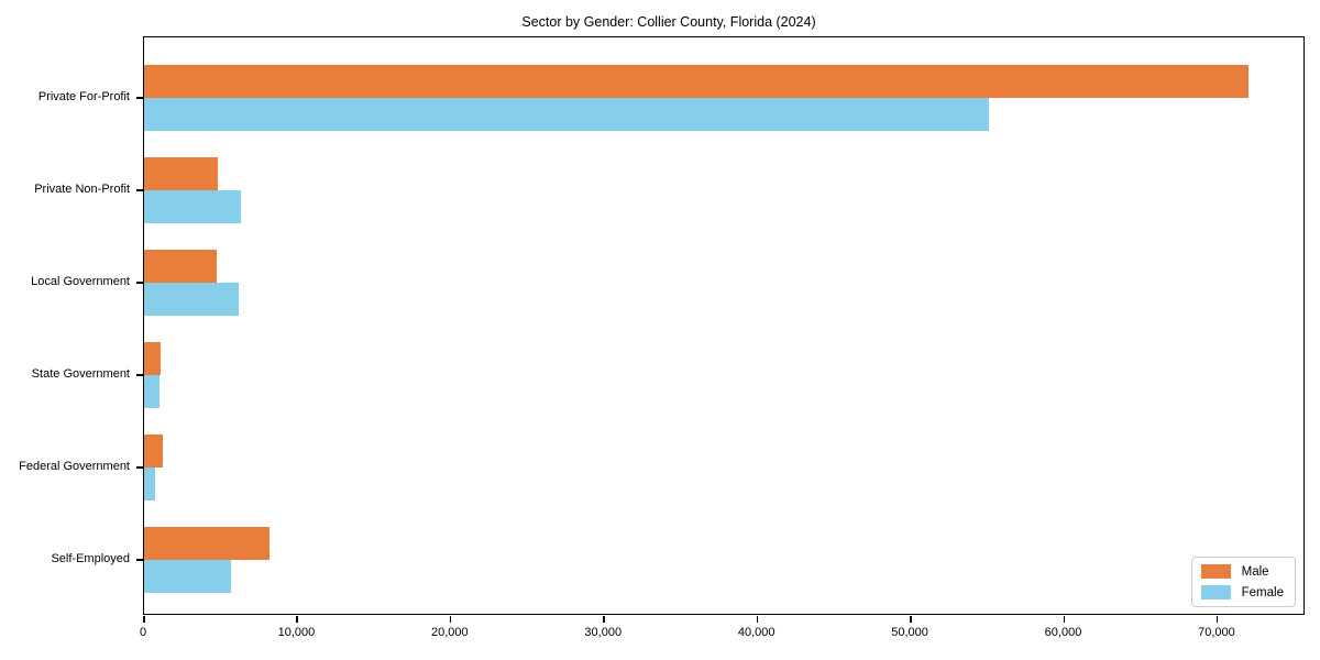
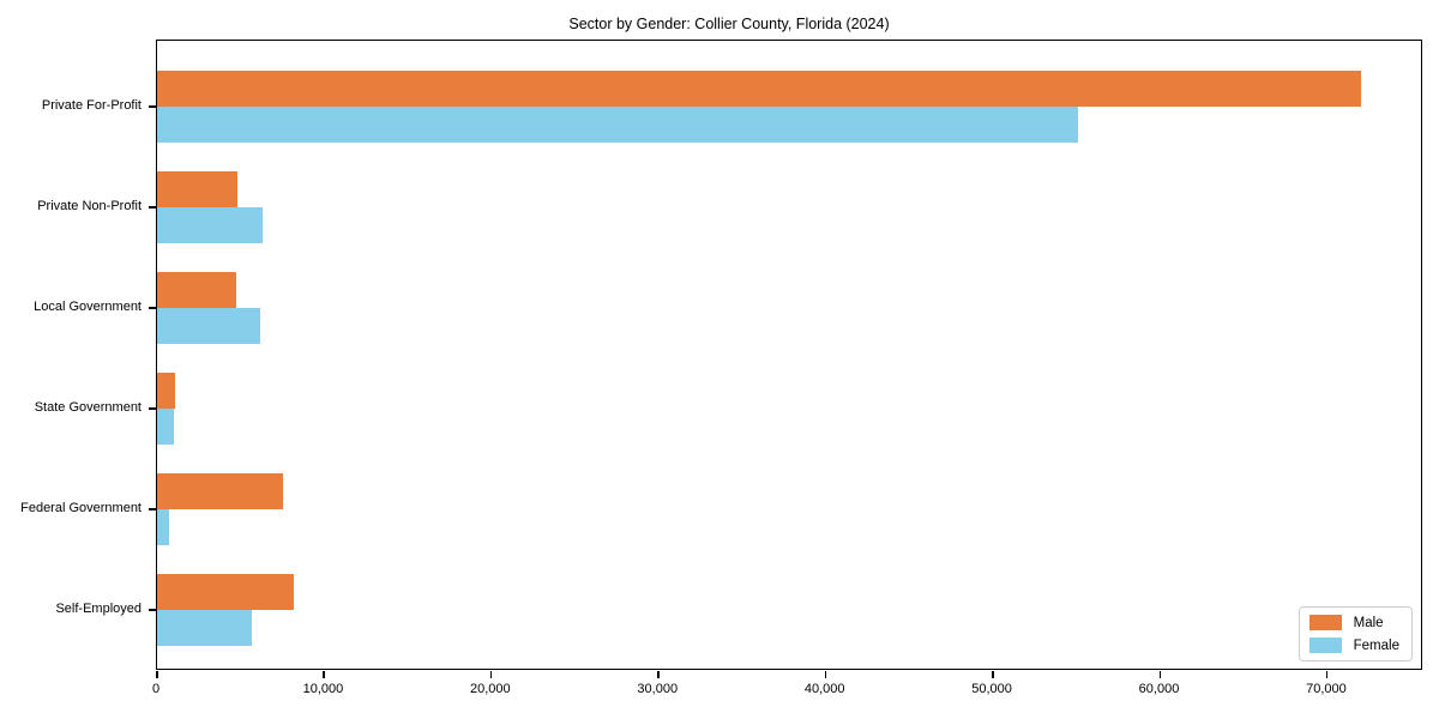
Male/Federal Government: 1200 -> 7500
